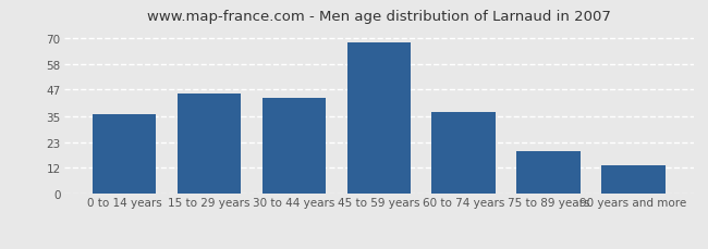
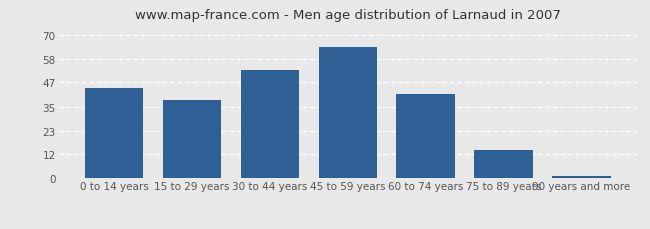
0 to 14 years: 36 -> 44
15 to 29 years: 45 -> 38
30 to 44 years: 43 -> 53
45 to 59 years: 68 -> 64
60 to 74 years: 37 -> 41
75 to 89 years: 19 -> 14
90 years and more: 13 -> 1
